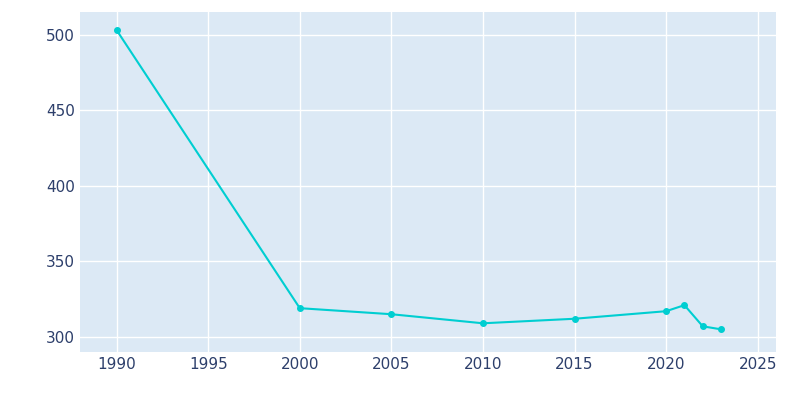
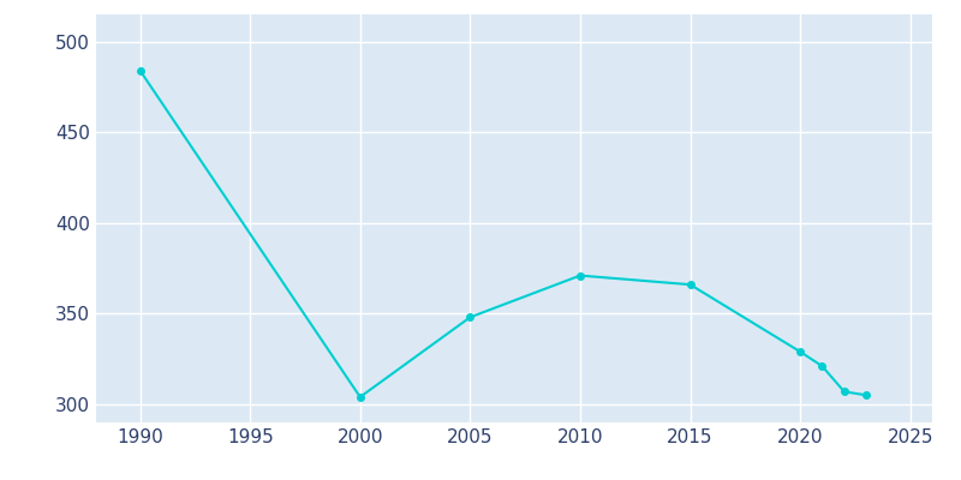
1990: 503 -> 484
2000: 319 -> 304
2005: 315 -> 348
2010: 309 -> 371
2015: 312 -> 366
2020: 317 -> 329
